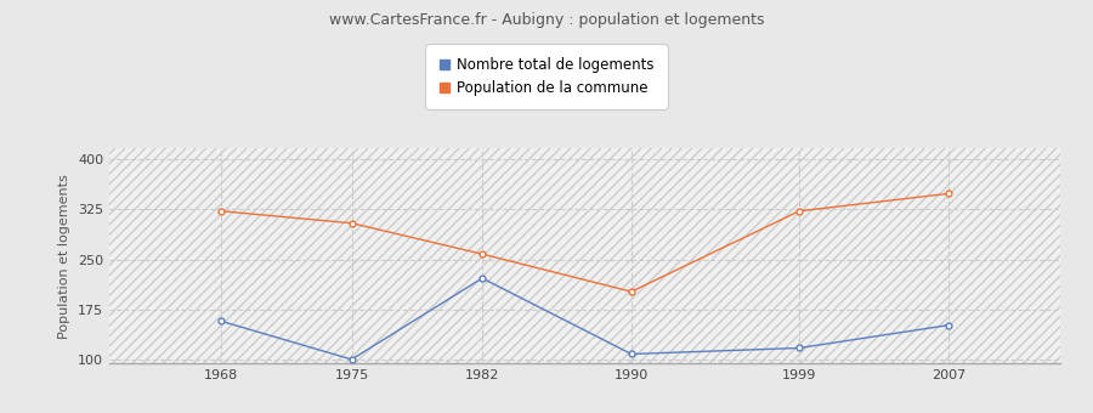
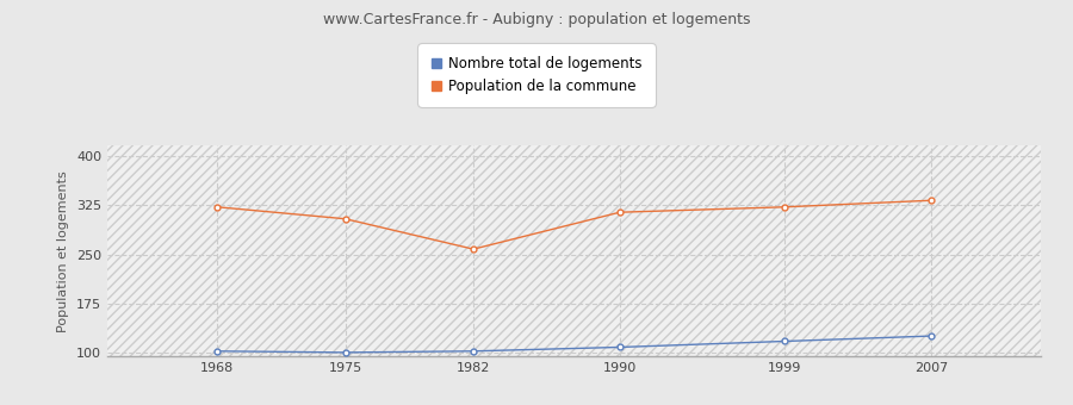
Nombre total de logements/1968: 158 -> 103
Nombre total de logements/1982: 222 -> 103
Population de la commune/1990: 202 -> 314
Nombre total de logements/2007: 152 -> 126
Population de la commune/2007: 348 -> 332
